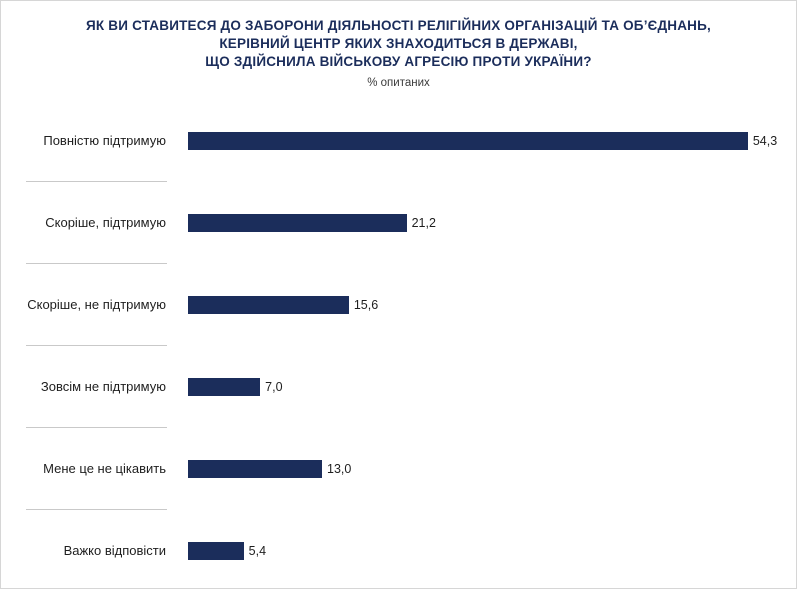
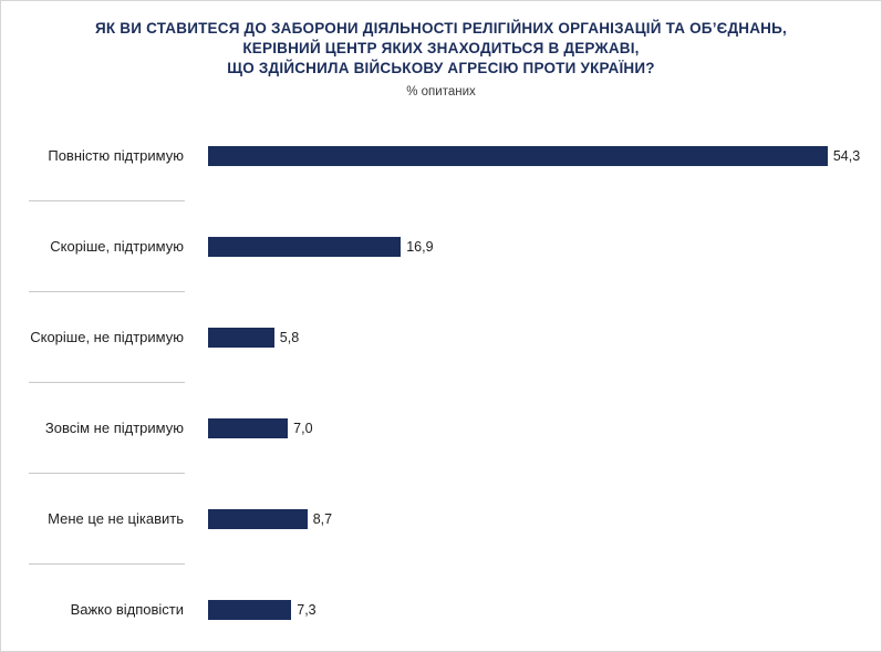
Скоріше, підтримую: 21,2 -> 16,9
Скоріше, не підтримую: 15,6 -> 5,8
Мене це не цікавить: 13,0 -> 8,7
Важко відповісти: 5,4 -> 7,3
